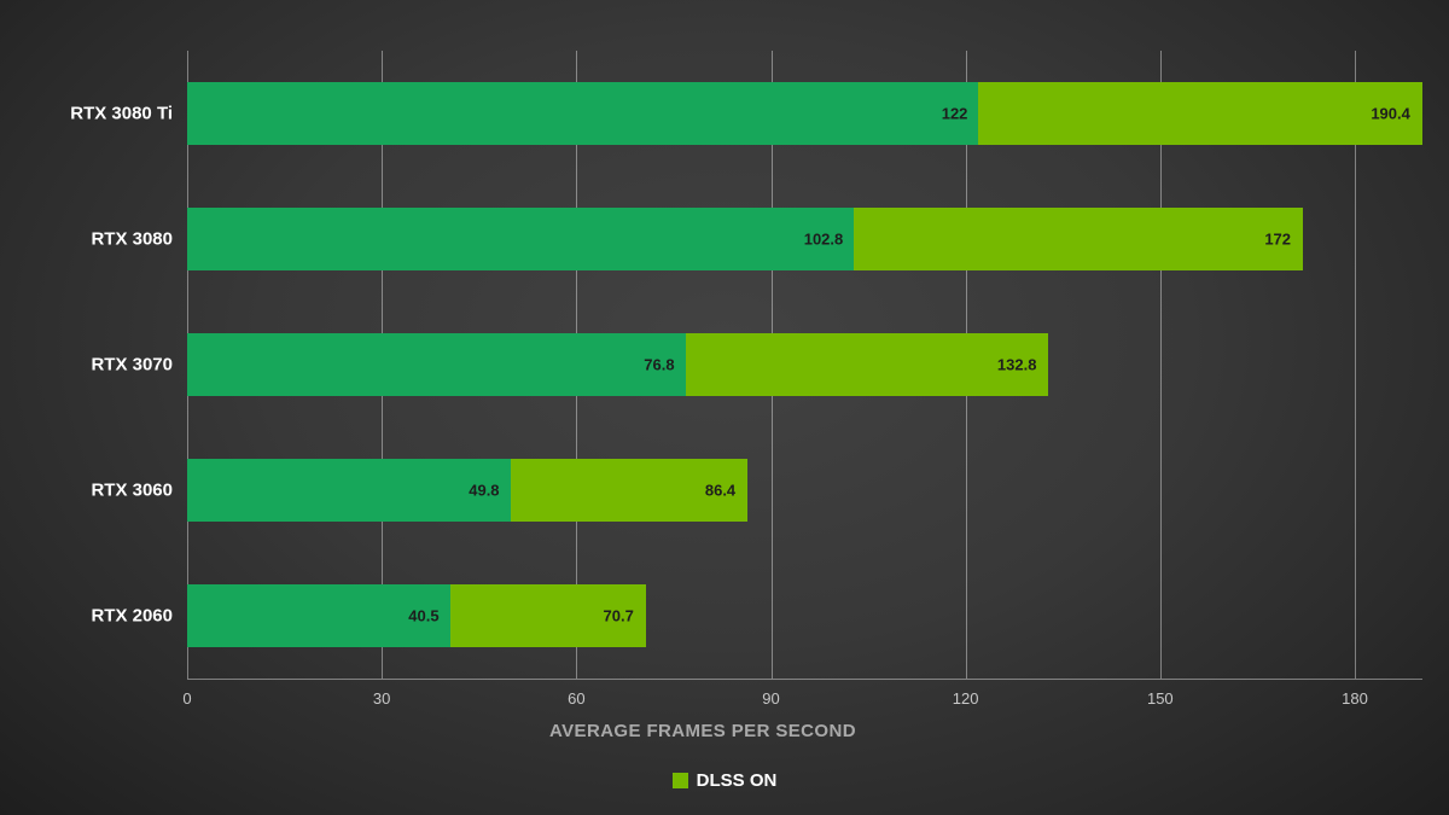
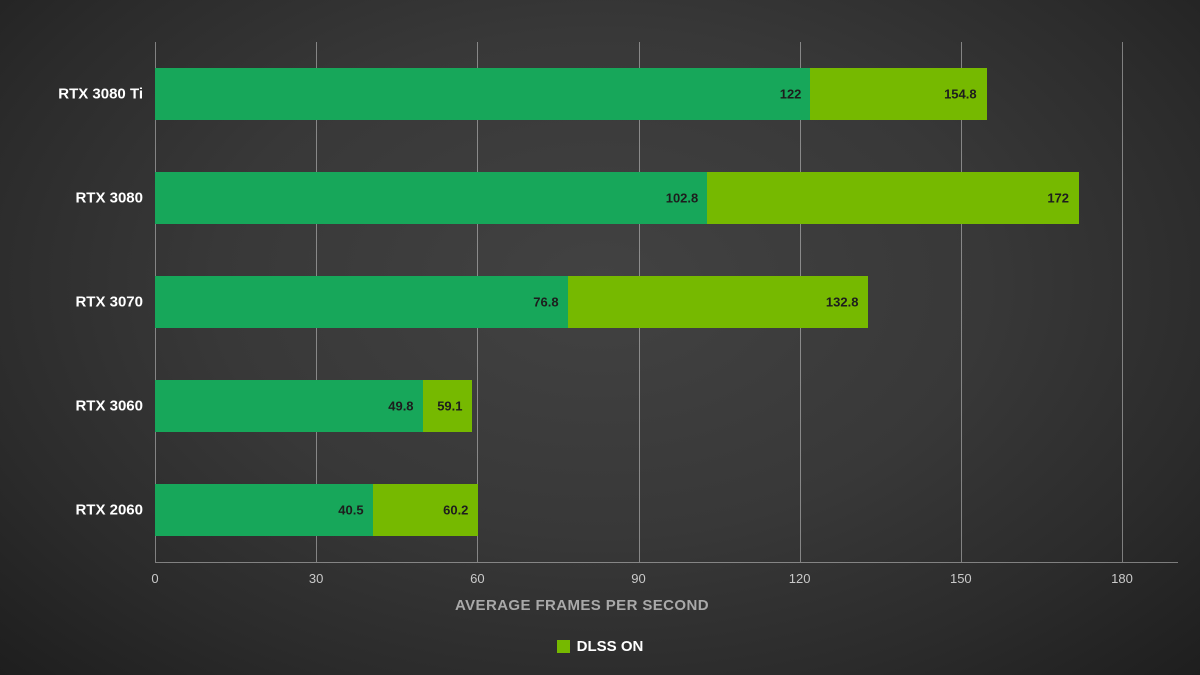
DLSS ON/RTX 3080 Ti: 190.4 -> 154.8
DLSS ON/RTX 3060: 86.4 -> 59.1
DLSS ON/RTX 2060: 70.7 -> 60.2
